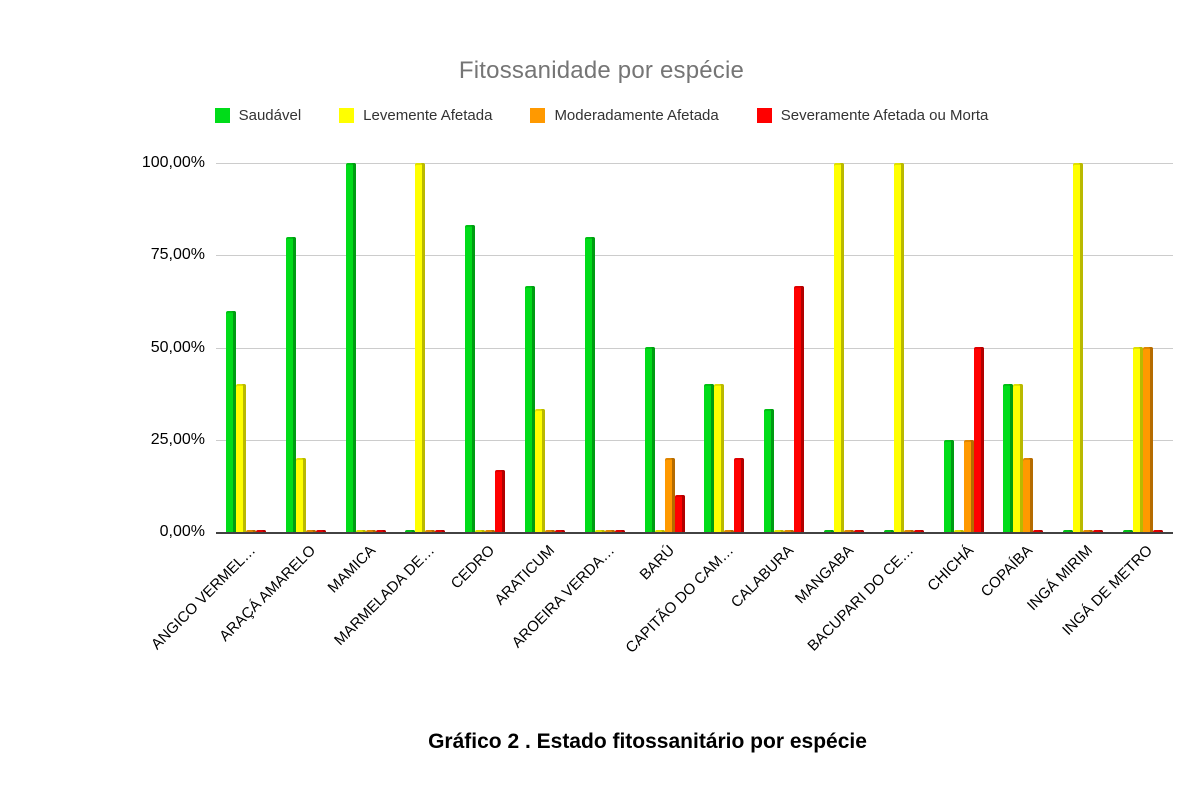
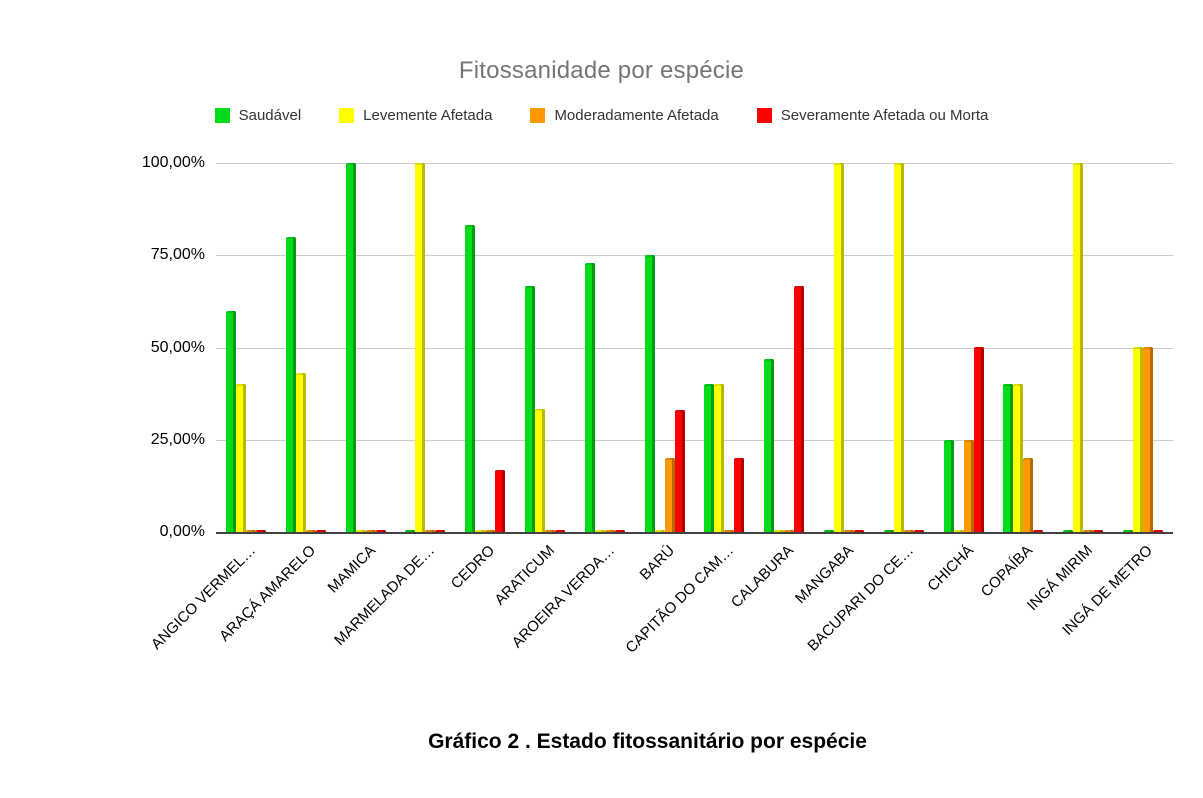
Levemente Afetada/ARAÇÁ AMARELO: 20% -> 43%
Saudável/AROEIRA VERDA…: 80% -> 73%
Saudável/BARÚ: 50% -> 75%
Severamente Afetada ou Morta/BARÚ: 10% -> 33%
Saudável/CALABURA: 33% -> 47%
